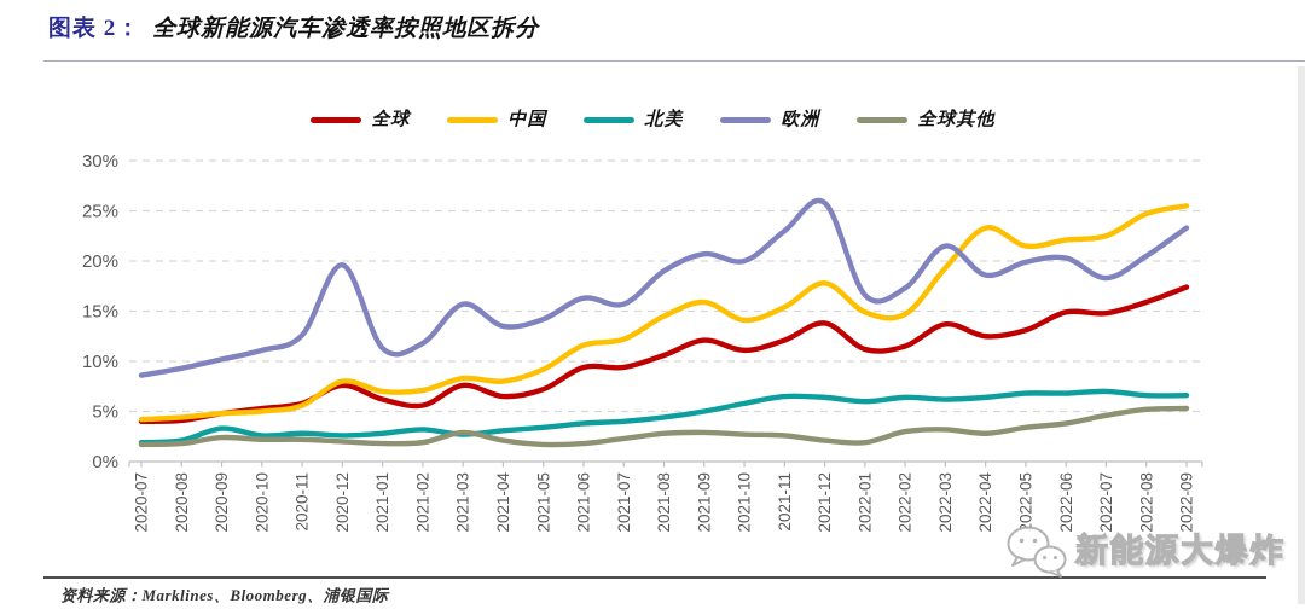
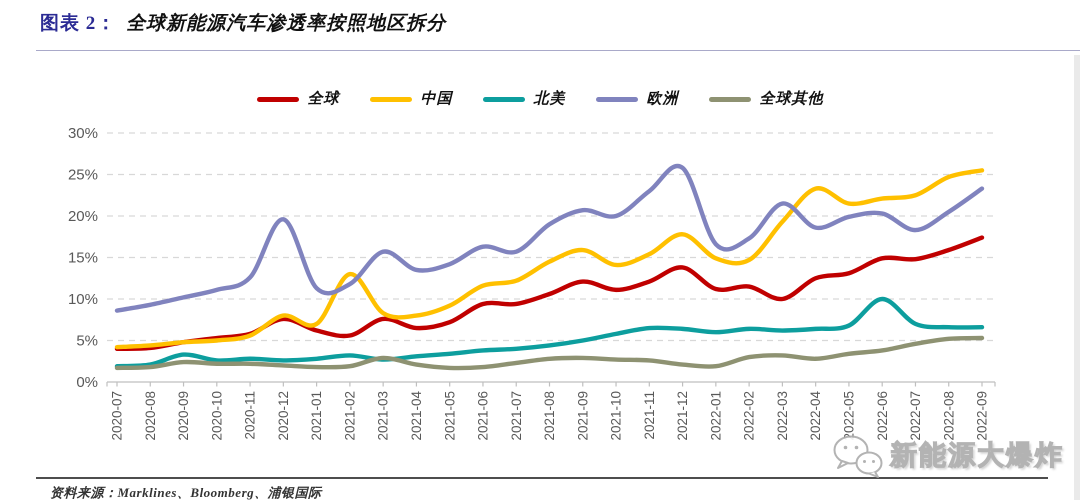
中国/2021-02: 7% -> 13%
全球/2022-03: 14% -> 10%
北美/2022-06: 7% -> 10%
